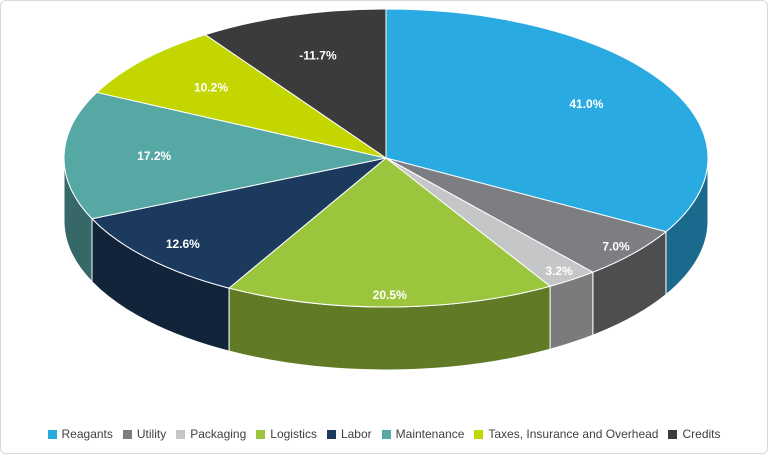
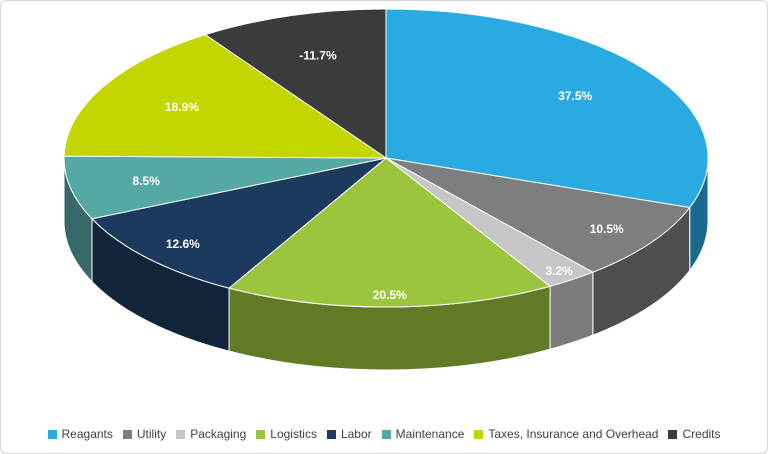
Reagants: 41.0% -> 37.5%
Utility: 7.0% -> 10.5%
Maintenance: 17.2% -> 8.5%
Taxes, Insurance and Overhead: 10.2% -> 18.9%
